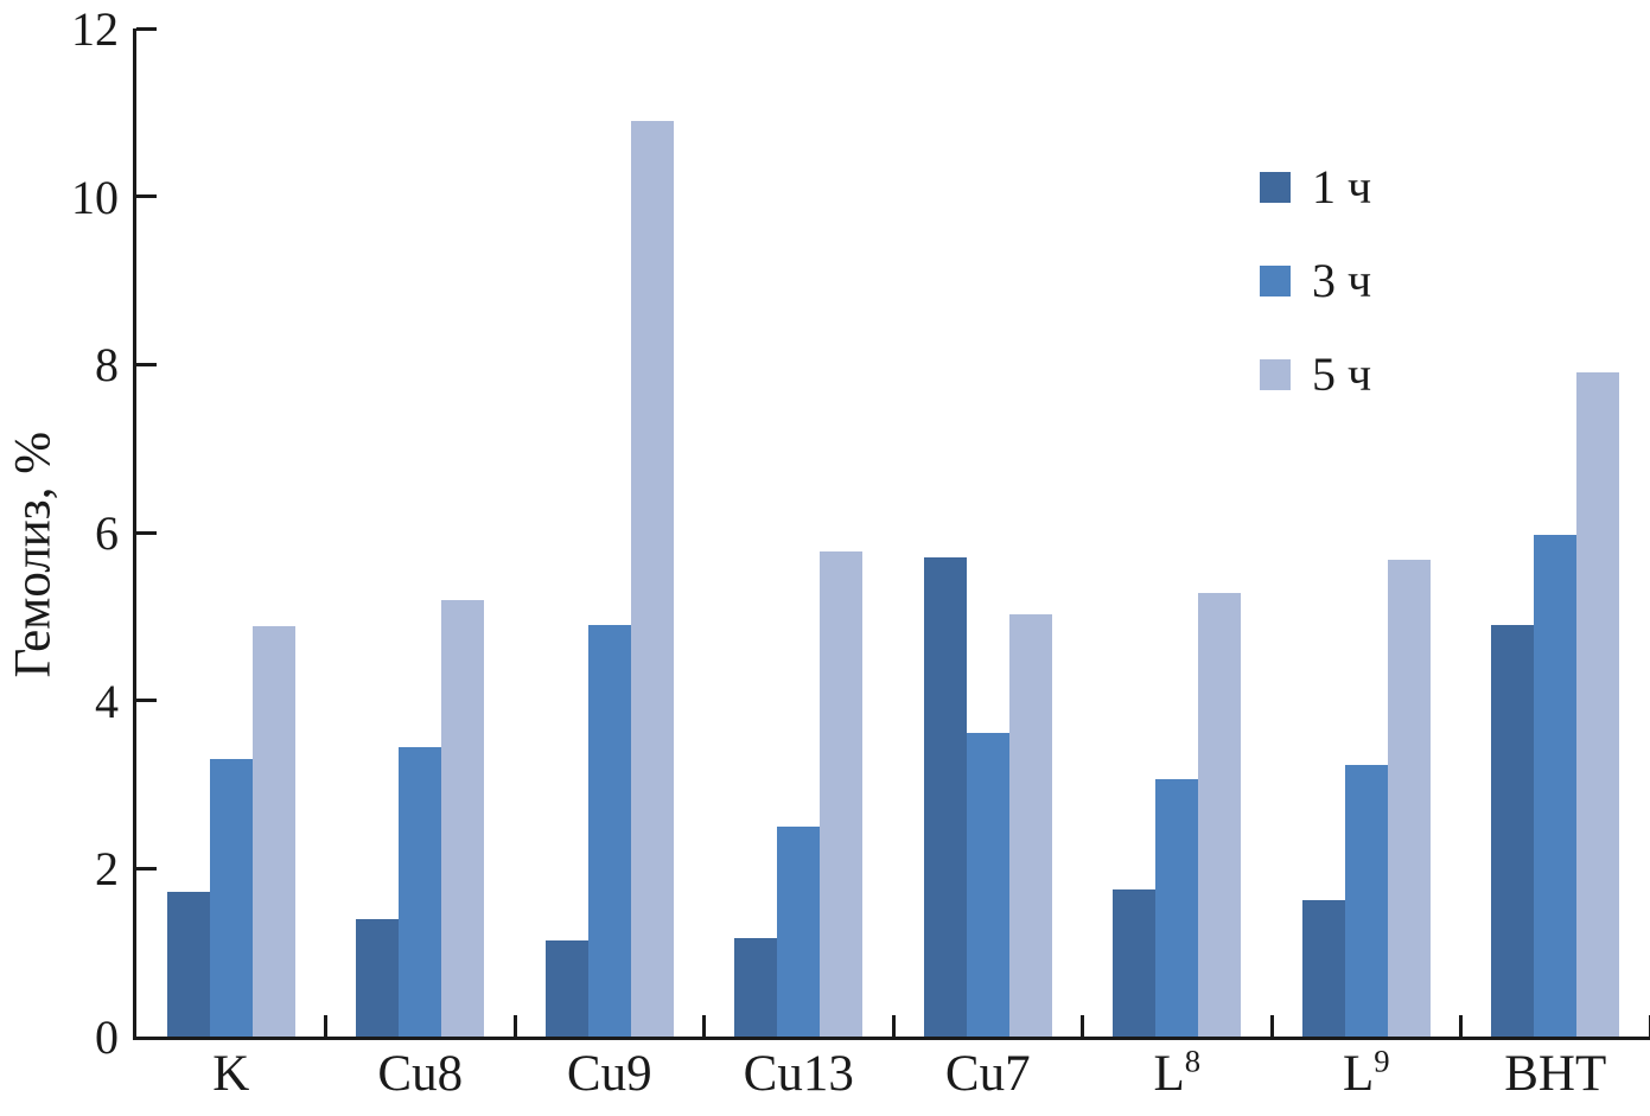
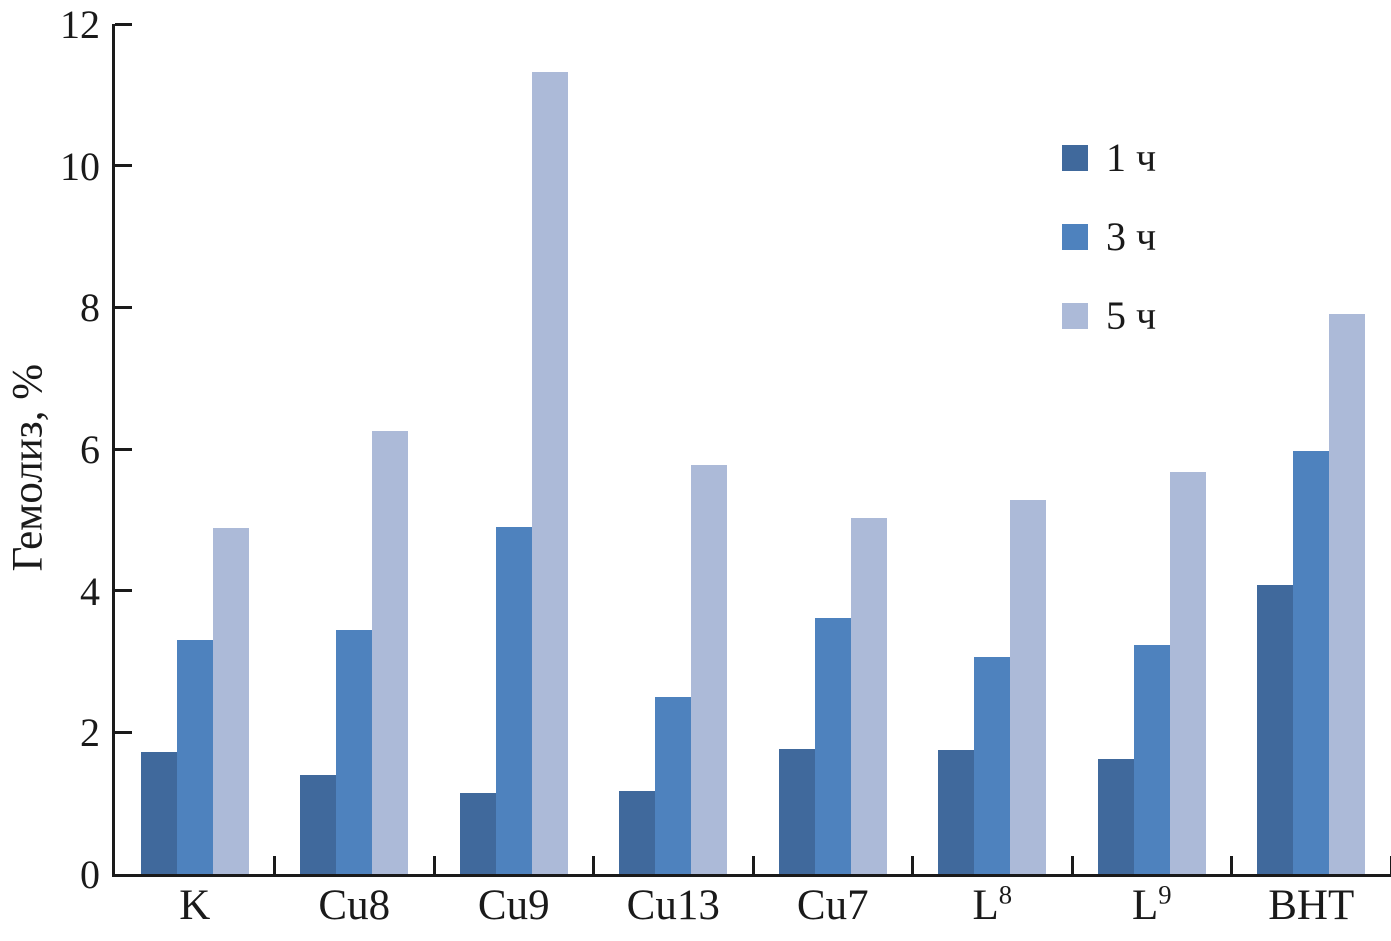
5 ч/Cu8: 5.2 -> 6.2
5 ч/Cu9: 10.9 -> 11.3
1 ч/Cu7: 5.7 -> 1.8
1 ч/BHT: 4.9 -> 4.1
